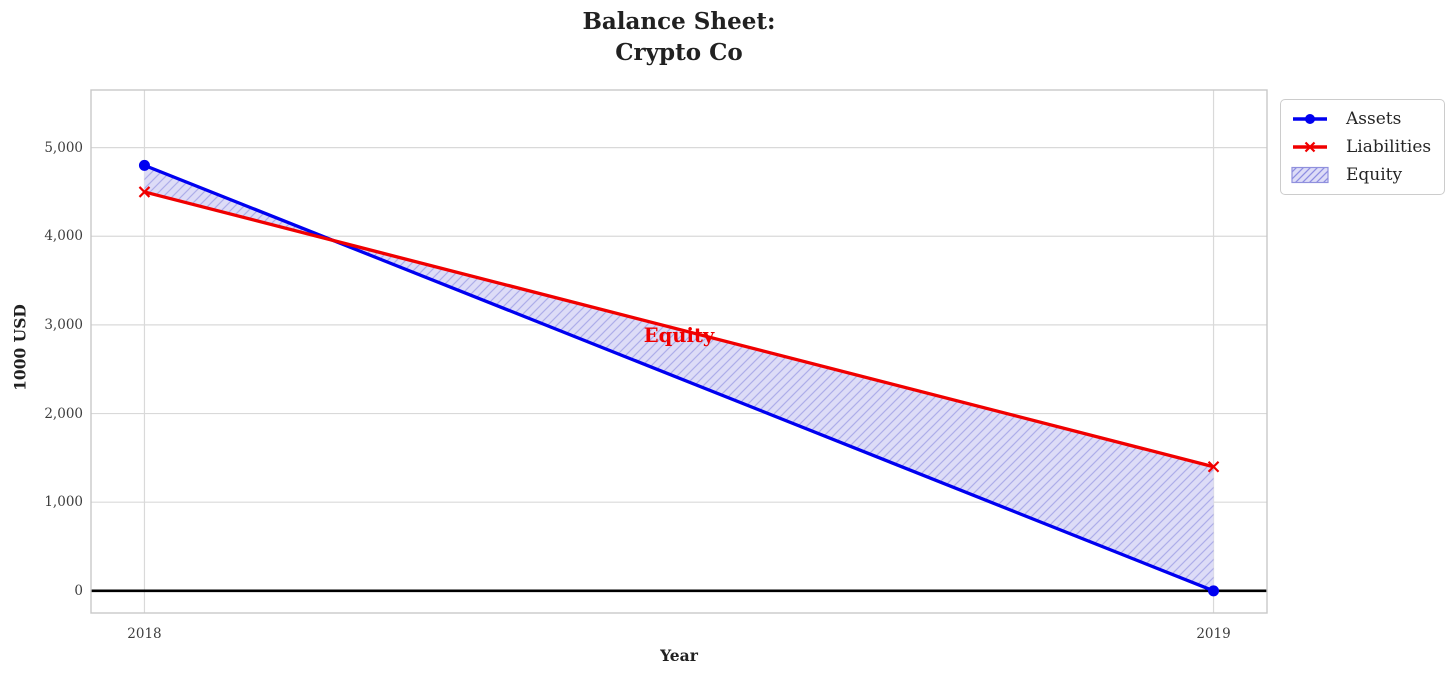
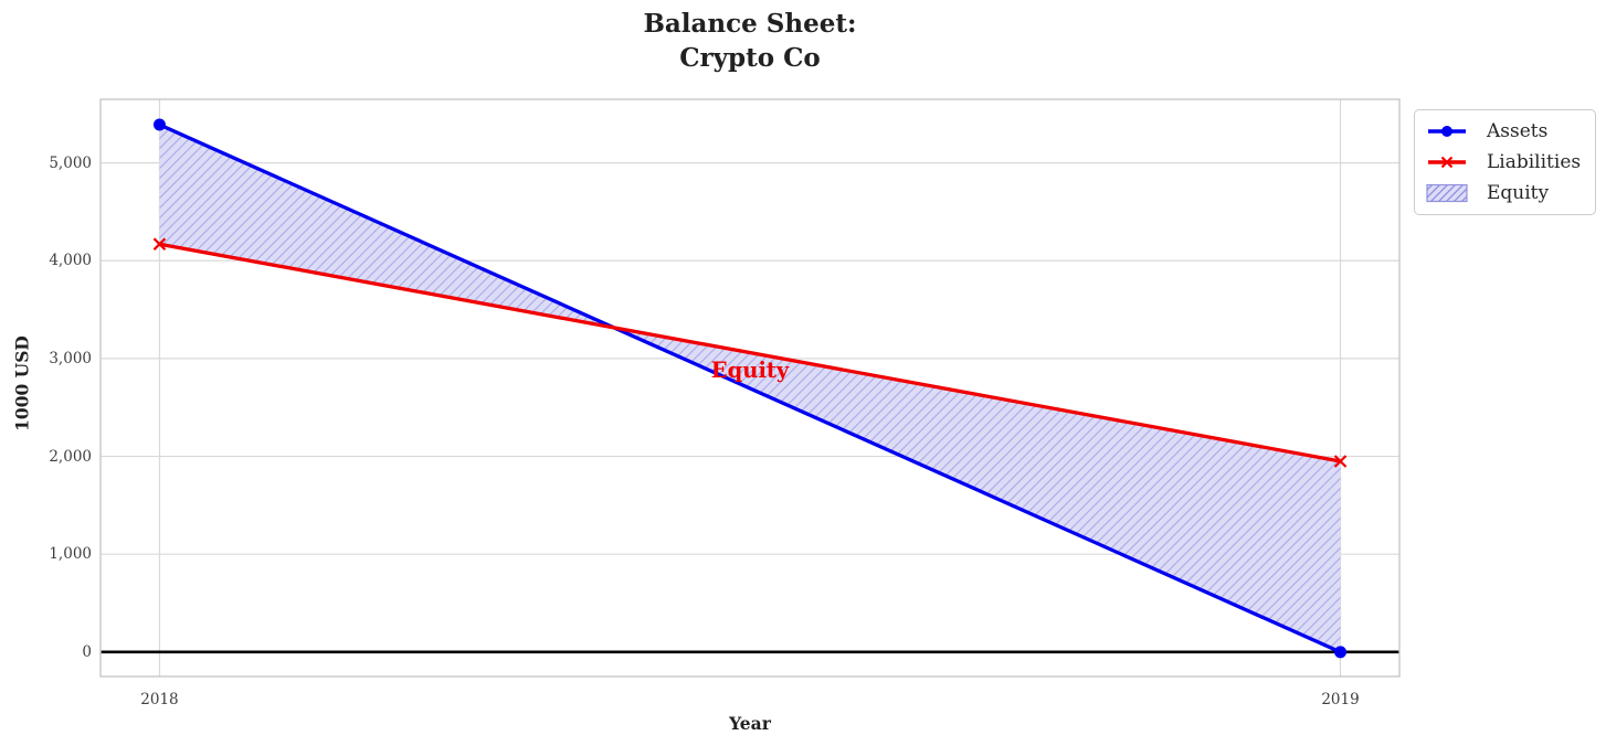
Assets/2018: 4800 -> 5400
Liabilities/2018: 4500 -> 4200
Liabilities/2019: 1400 -> 2000
